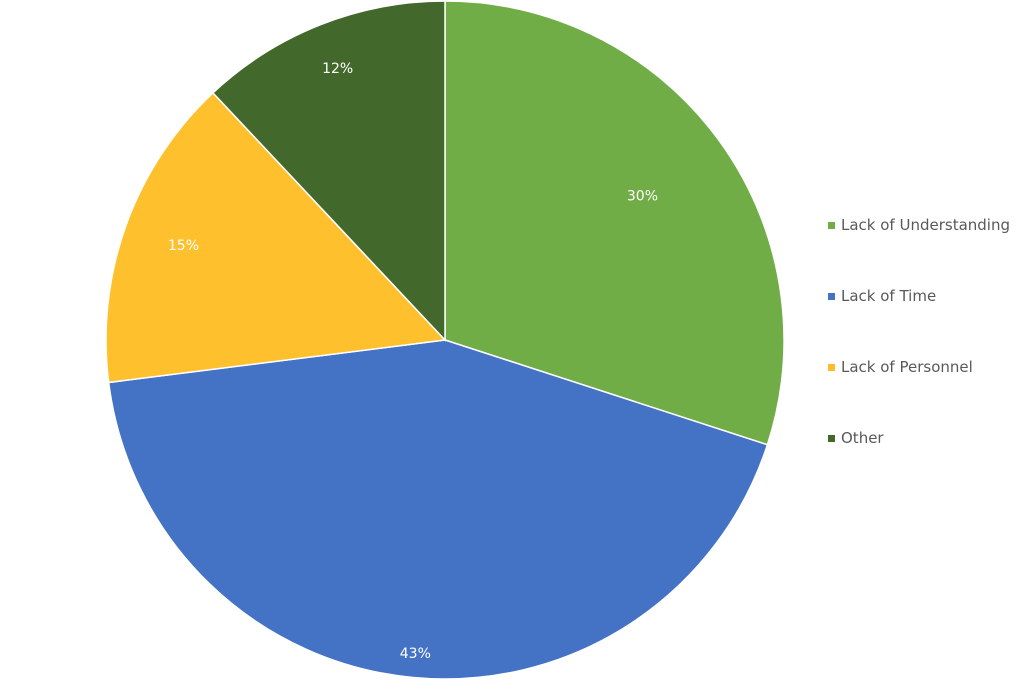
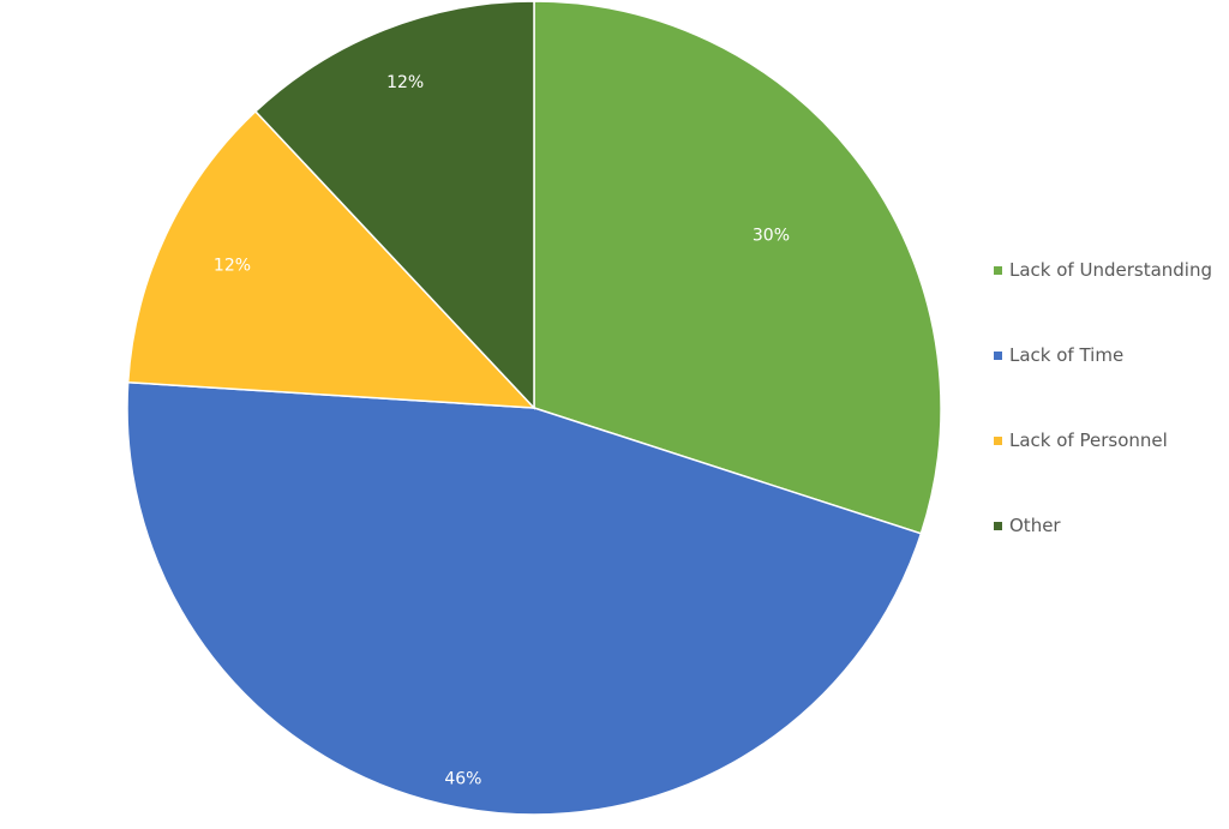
Lack of Time: 43% -> 46%
Lack of Personnel: 15% -> 12%
